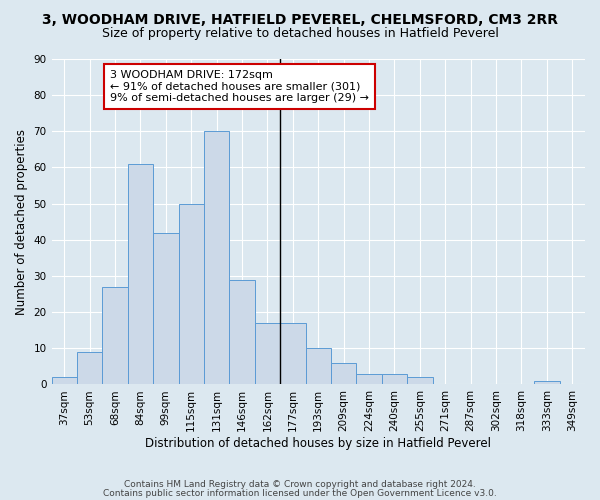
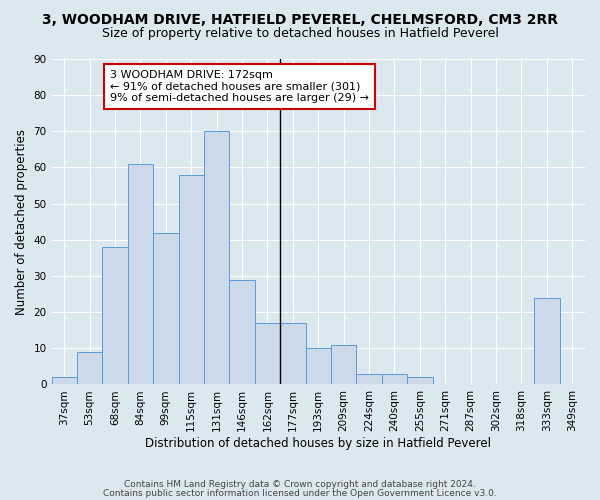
68sqm: 27 -> 38
115sqm: 50 -> 58
209sqm: 6 -> 11
333sqm: 1 -> 24
